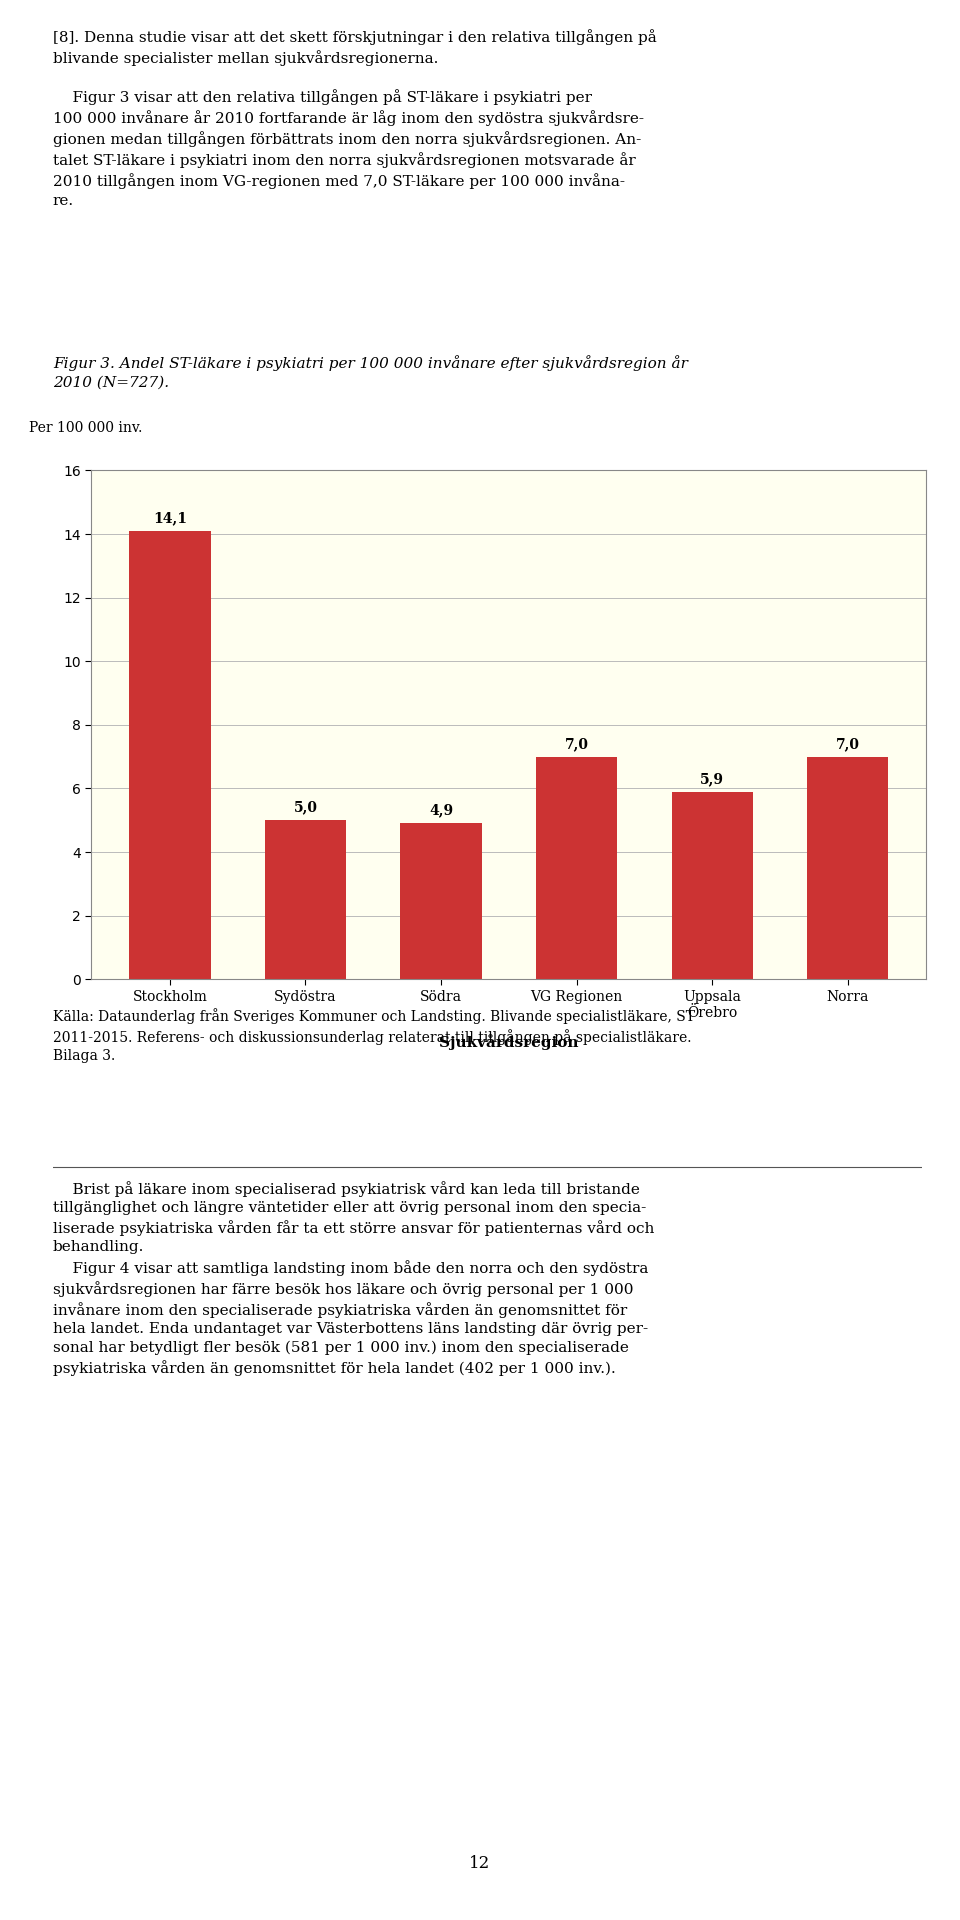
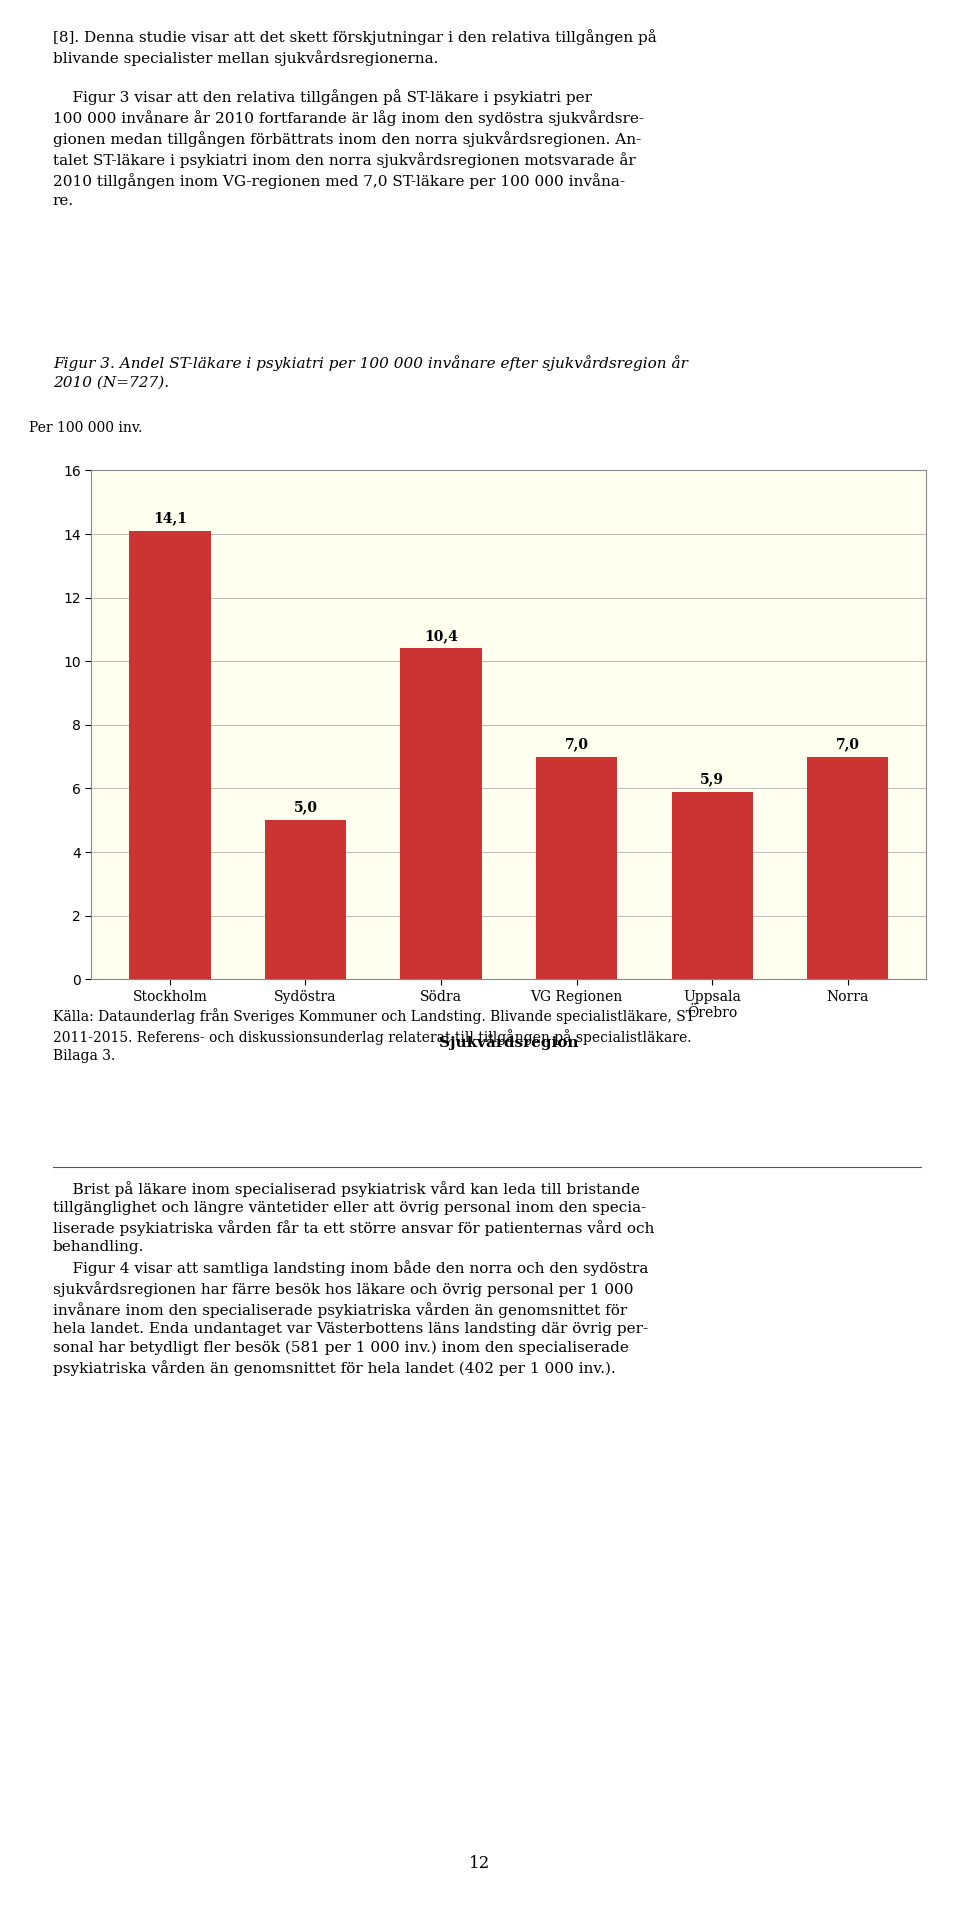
Södra: 4,9 -> 10,4
